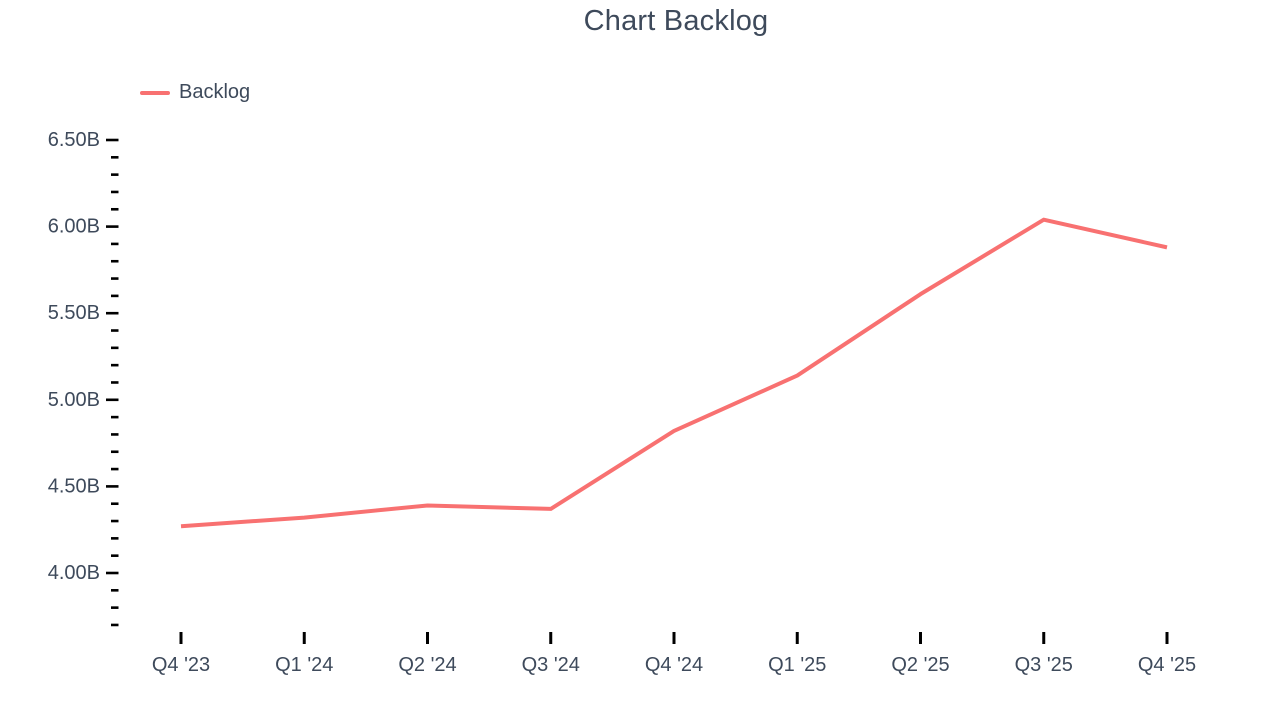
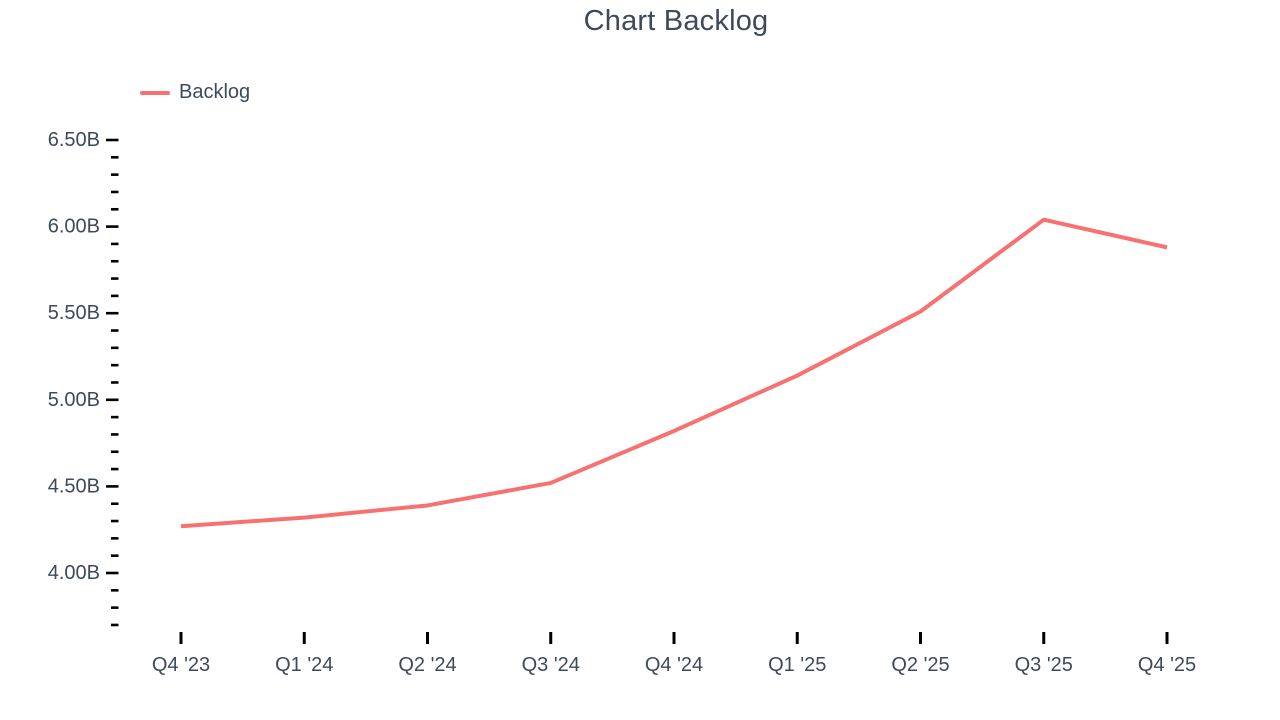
Q3 '24: 4.37B -> 4.52B
Q2 '25: 5.61B -> 5.51B
